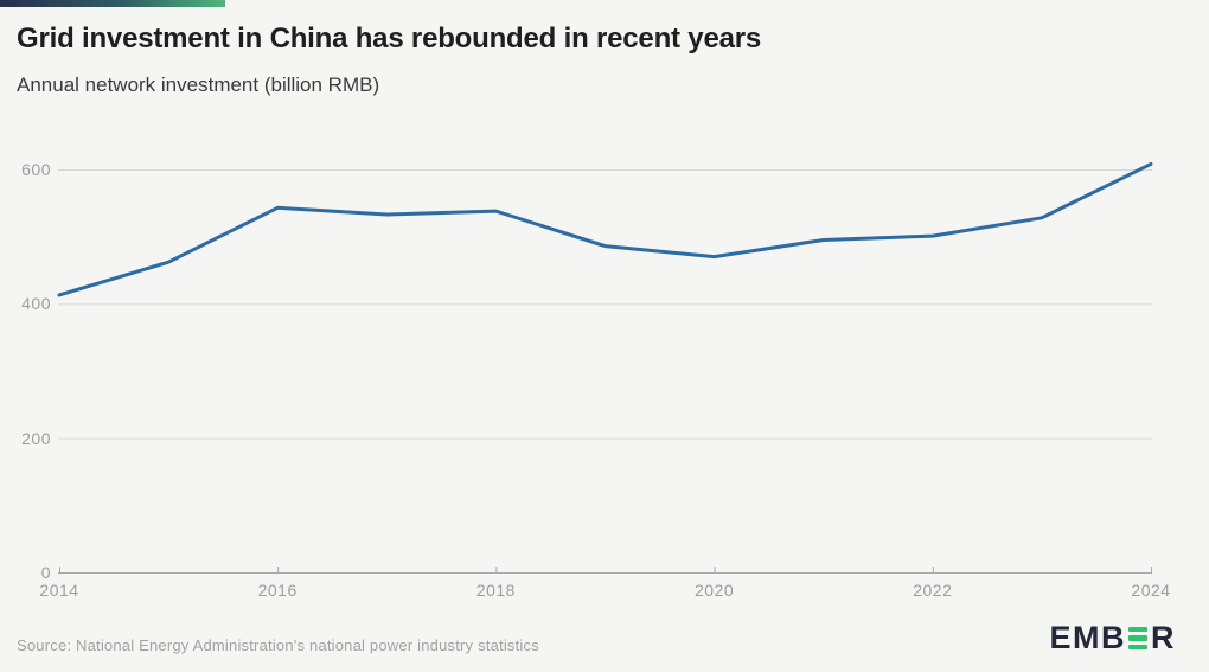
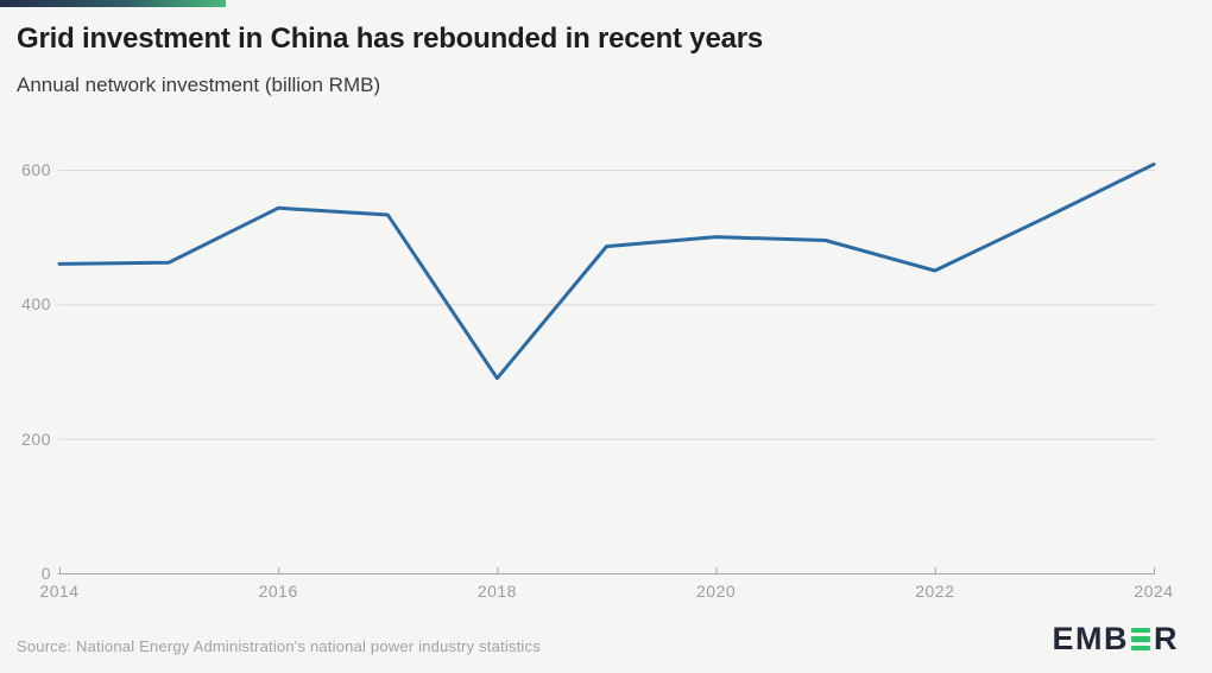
2014: 410 -> 460
2018: 540 -> 290
2020: 470 -> 500
2022: 500 -> 450
